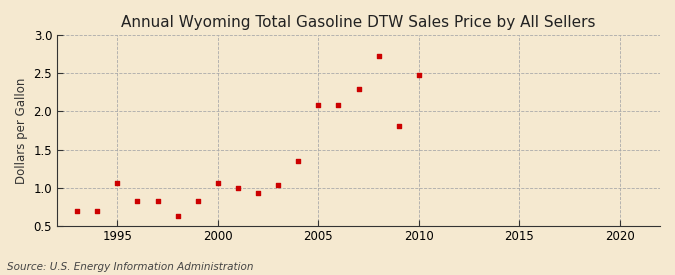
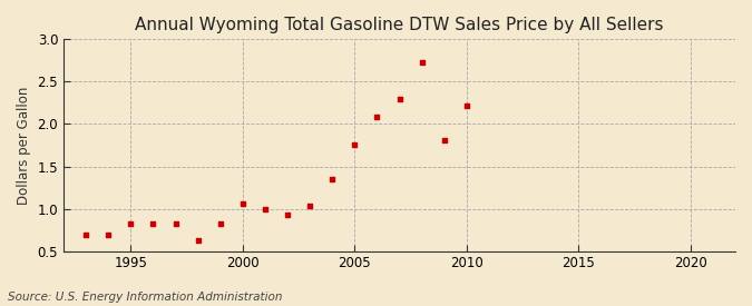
1995: 1.06 -> 0.82
2005: 2.08 -> 1.76
2010: 2.48 -> 2.22
